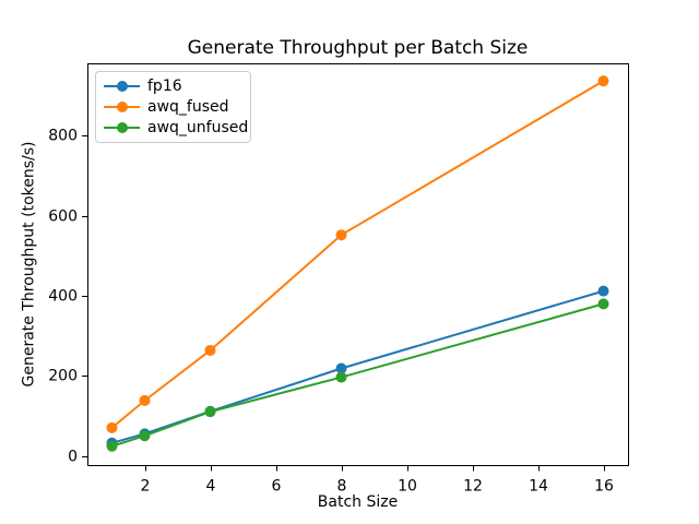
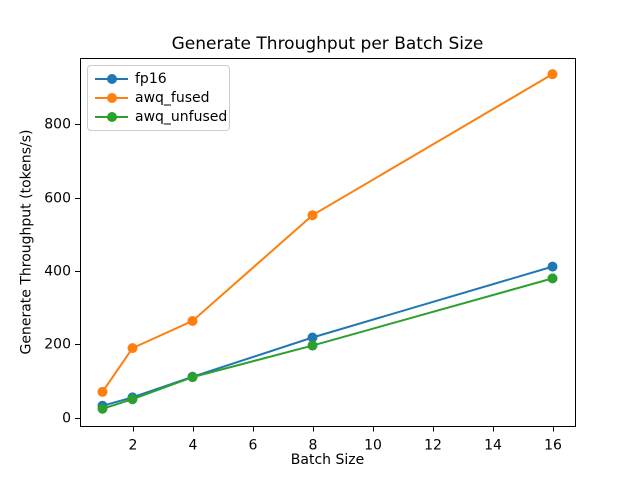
awq_fused/2: 140 -> 190
